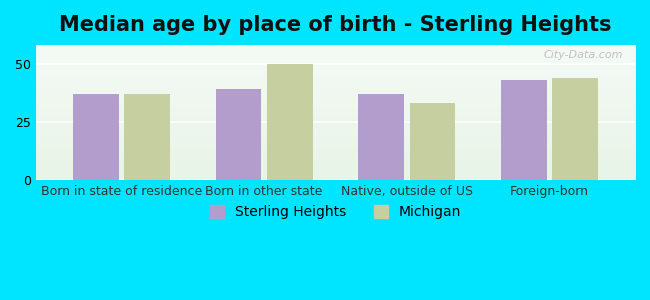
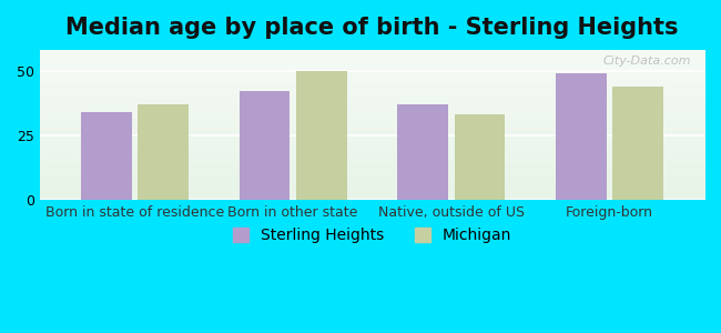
Sterling Heights/Born in state of residence: 37 -> 34
Sterling Heights/Born in other state: 39 -> 42
Sterling Heights/Foreign-born: 43 -> 49
